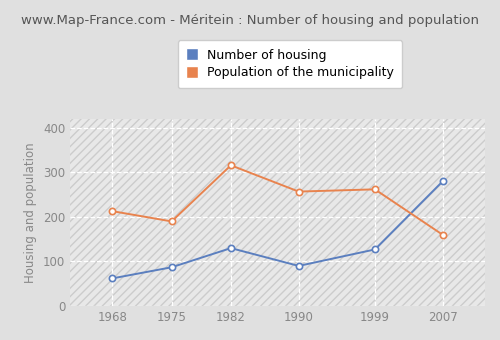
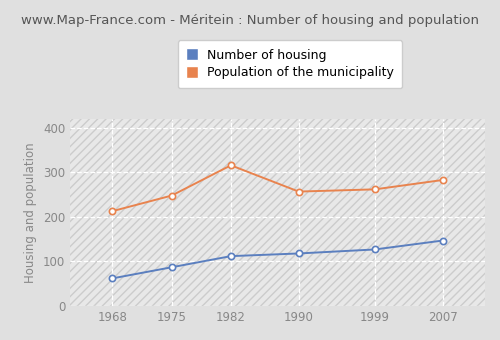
Population of the municipality/1975: 190 -> 248
Number of housing/1982: 130 -> 112
Number of housing/1990: 90 -> 118
Number of housing/2007: 280 -> 147
Population of the municipality/2007: 160 -> 283
